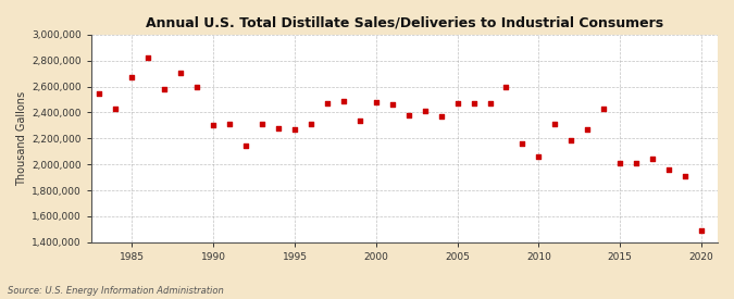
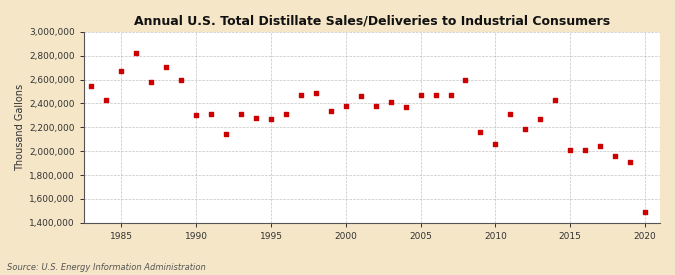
2000: 2,480,000 -> 2,380,000
